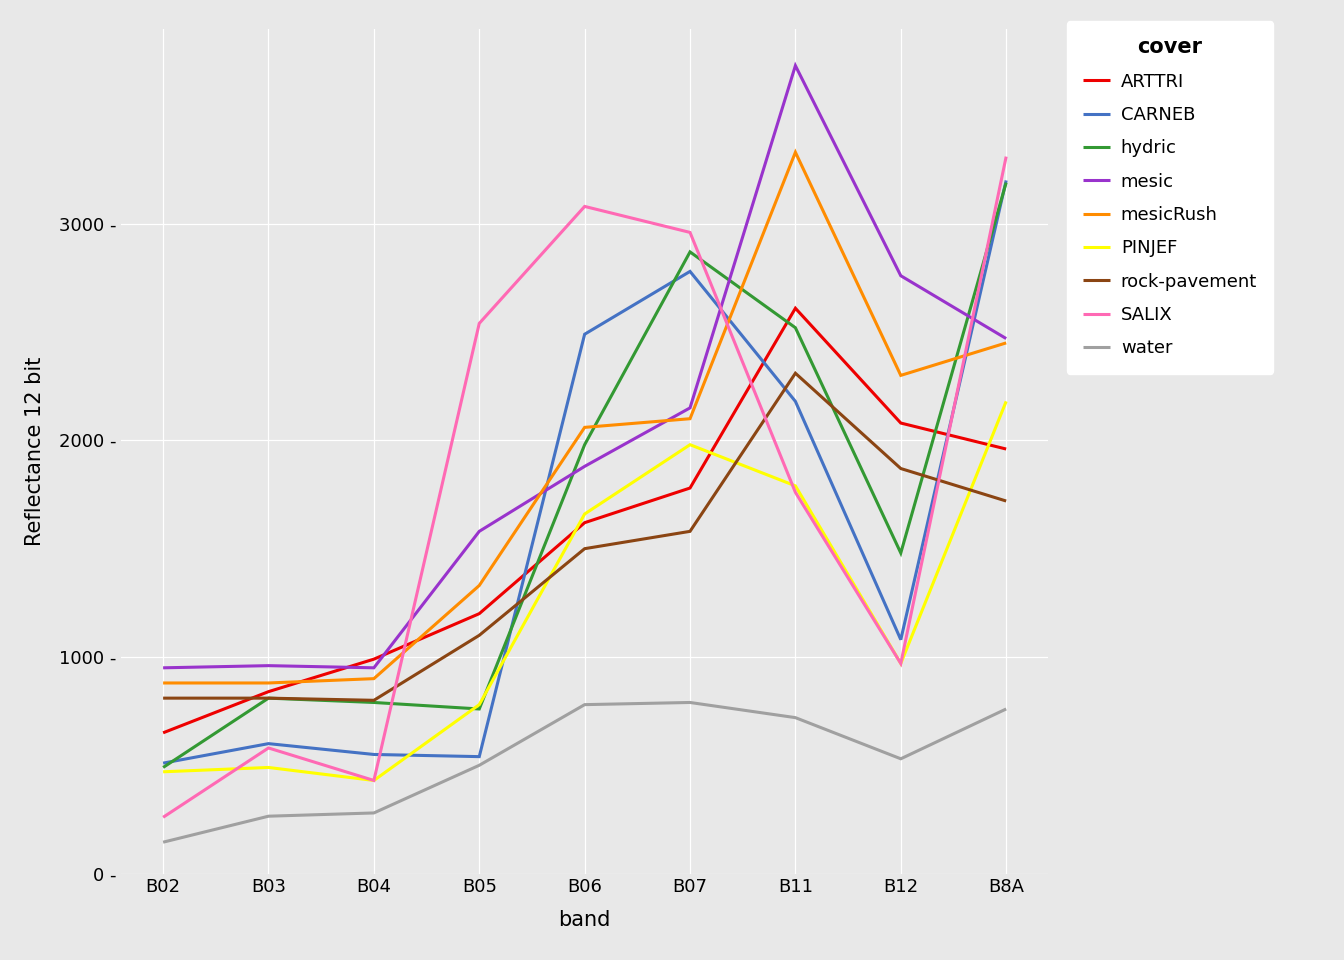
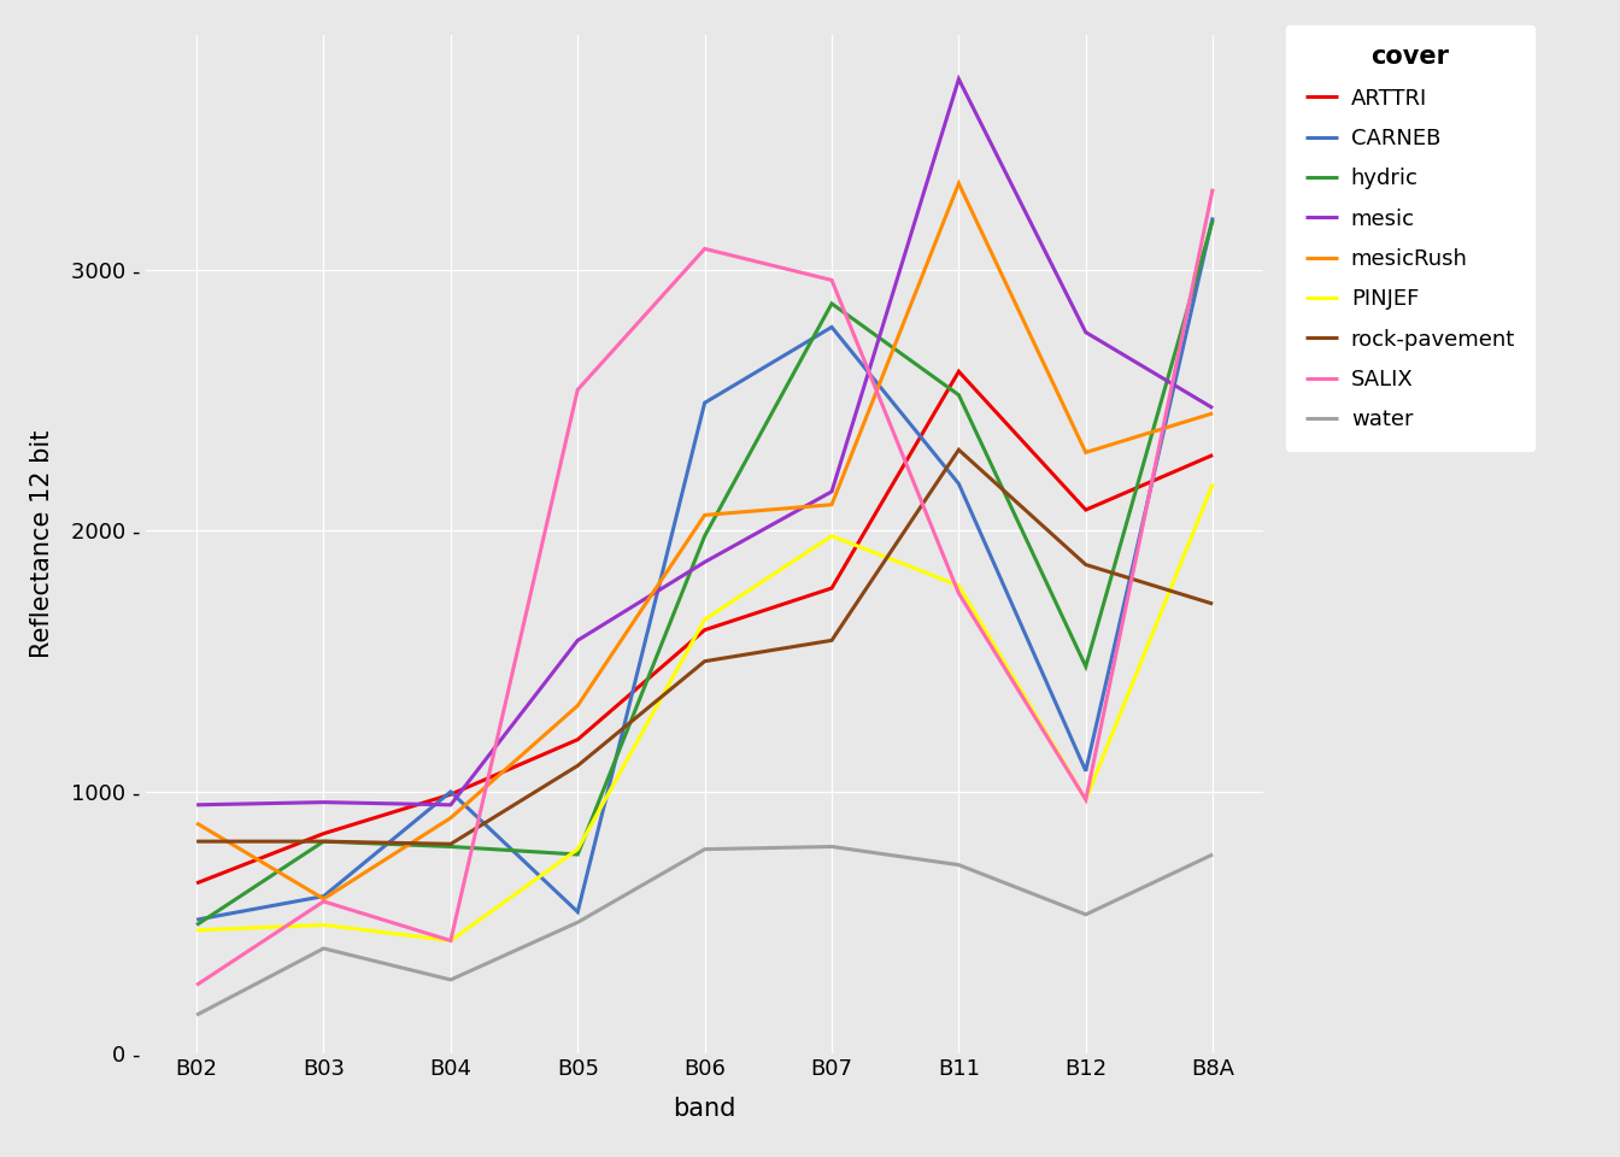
mesicRush/B03: 880 - -> 590 -
water/B03: 265 - -> 400 -
CARNEB/B04: 550 - -> 1000 -
ARTTRI/B8A: 1960 - -> 2290 -
